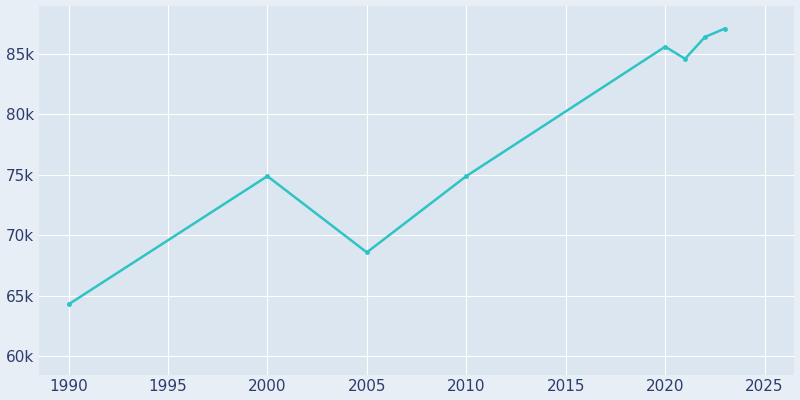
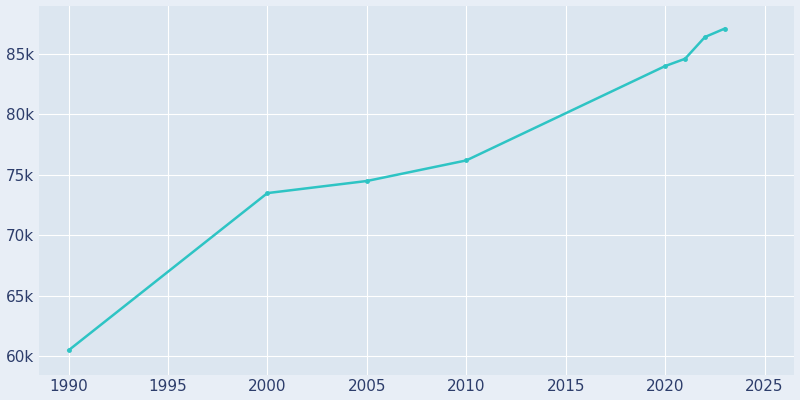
1990: 64.3k -> 60.5k
2000: 74.9k -> 73.5k
2005: 68.6k -> 74.5k
2010: 74.9k -> 76.2k
2020: 85.6k -> 84.0k
